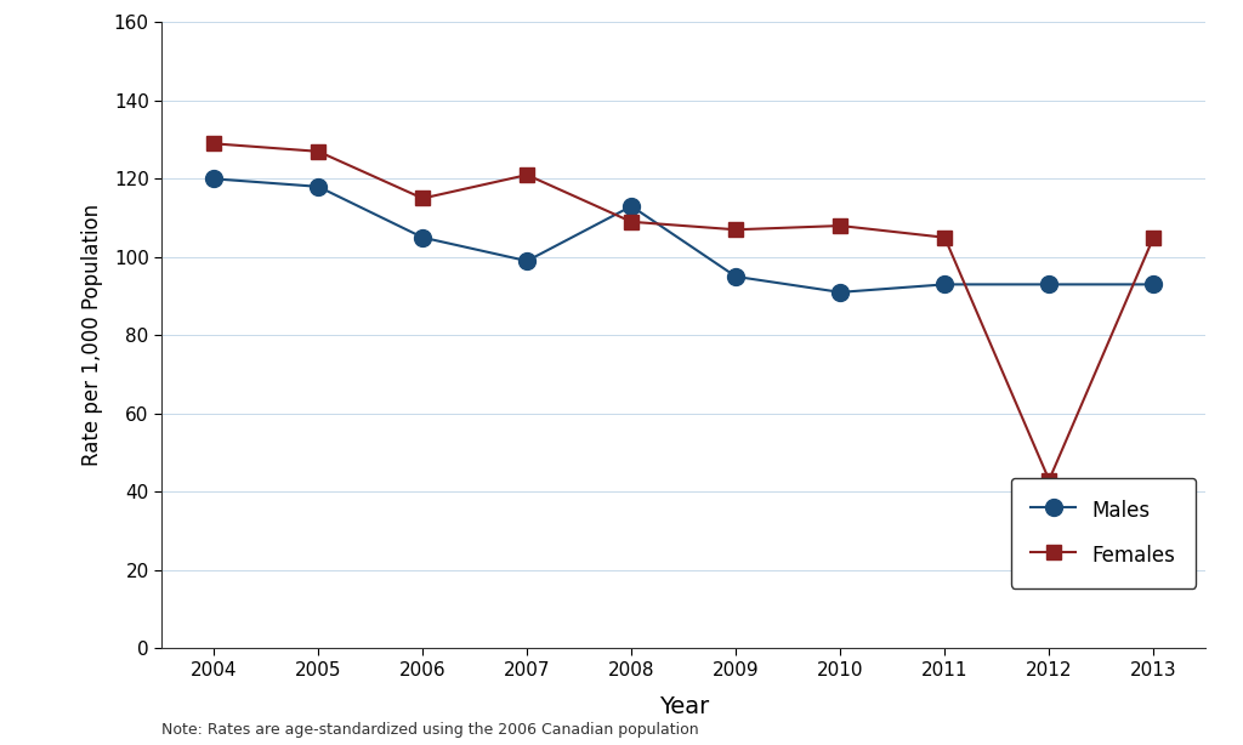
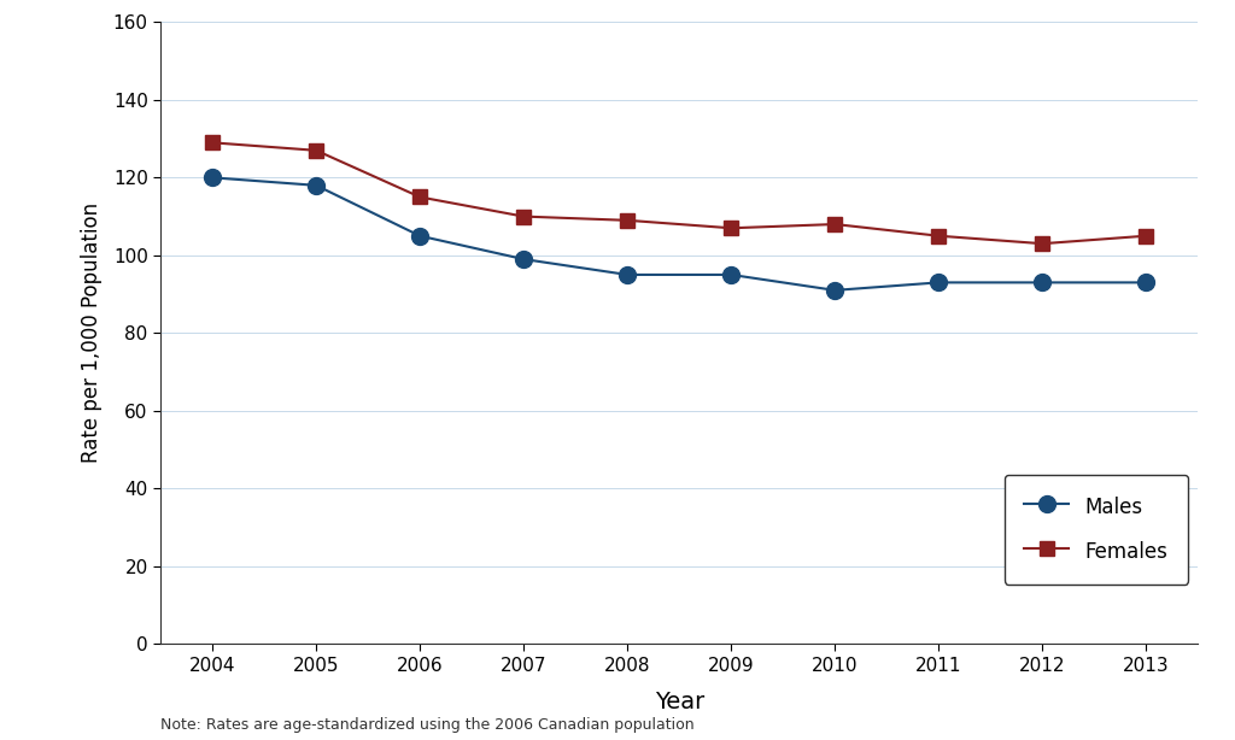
Females/2007: 121 -> 110
Males/2008: 113 -> 95
Females/2012: 43 -> 103
